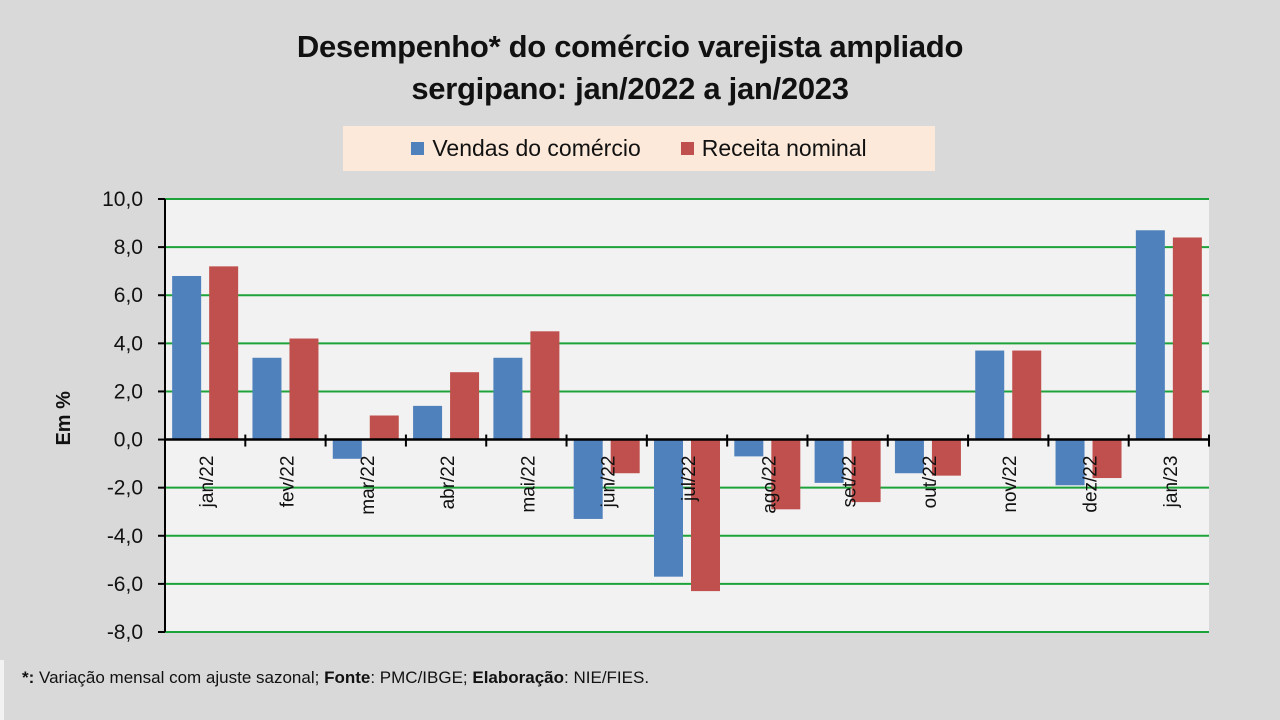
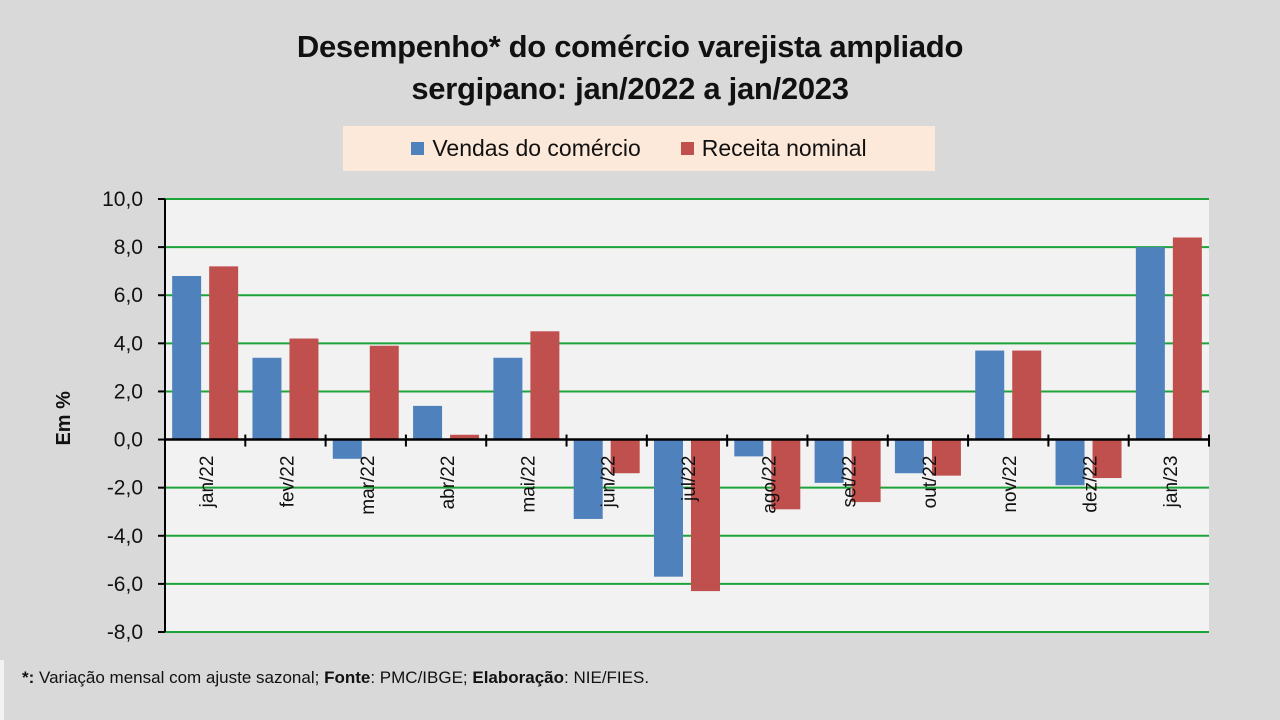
Receita nominal/mar/22: 1,0 -> 3,9
Receita nominal/abr/22: 2,8 -> 0,2
Vendas do comércio/jan/23: 8,7 -> 8,0
